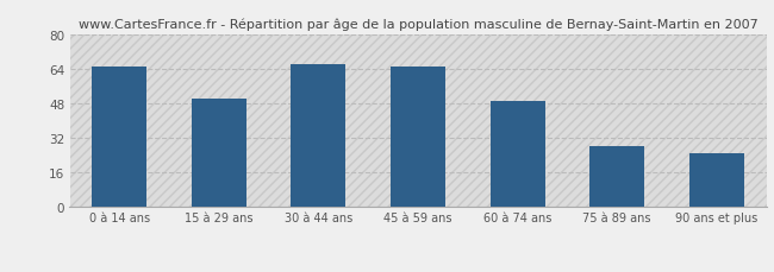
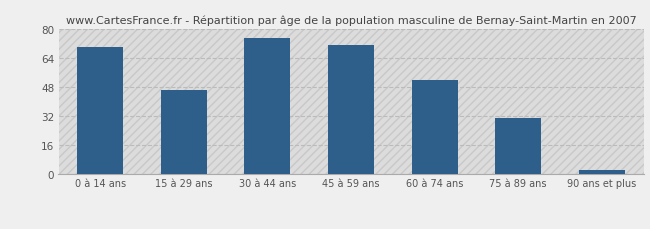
0 à 14 ans: 65 -> 70
15 à 29 ans: 50 -> 46
30 à 44 ans: 66 -> 75
45 à 59 ans: 65 -> 71
60 à 74 ans: 49 -> 52
75 à 89 ans: 28 -> 31
90 ans et plus: 25 -> 2
